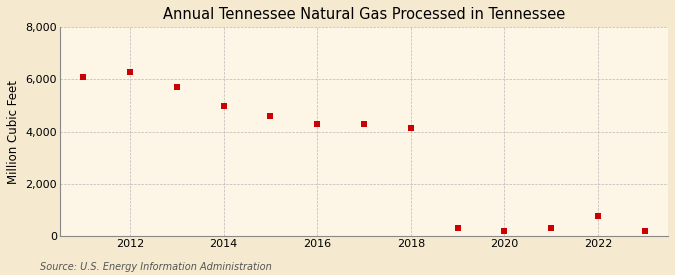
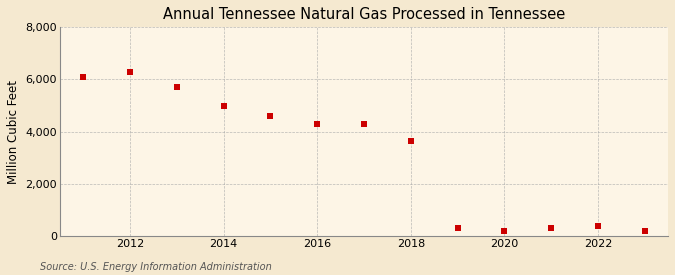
2018: 4,150 -> 3,650
2022: 750 -> 380
